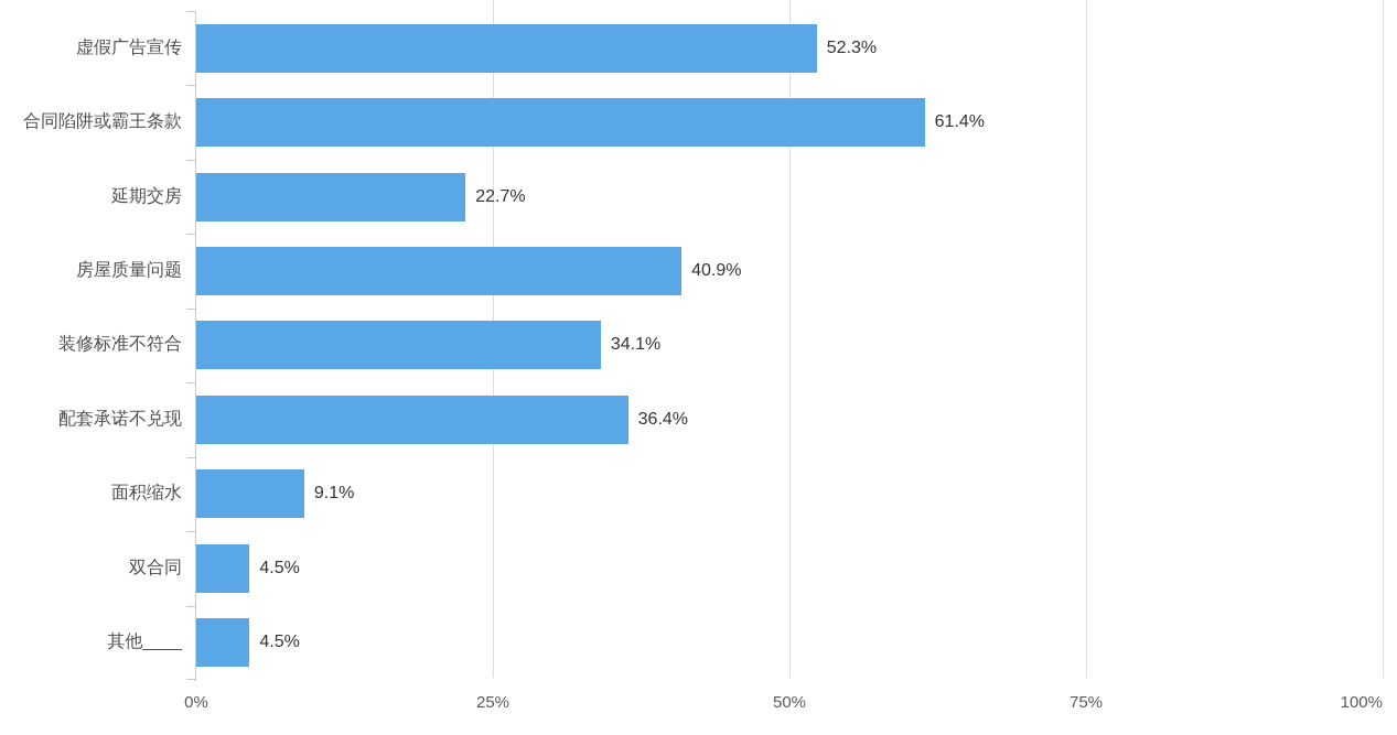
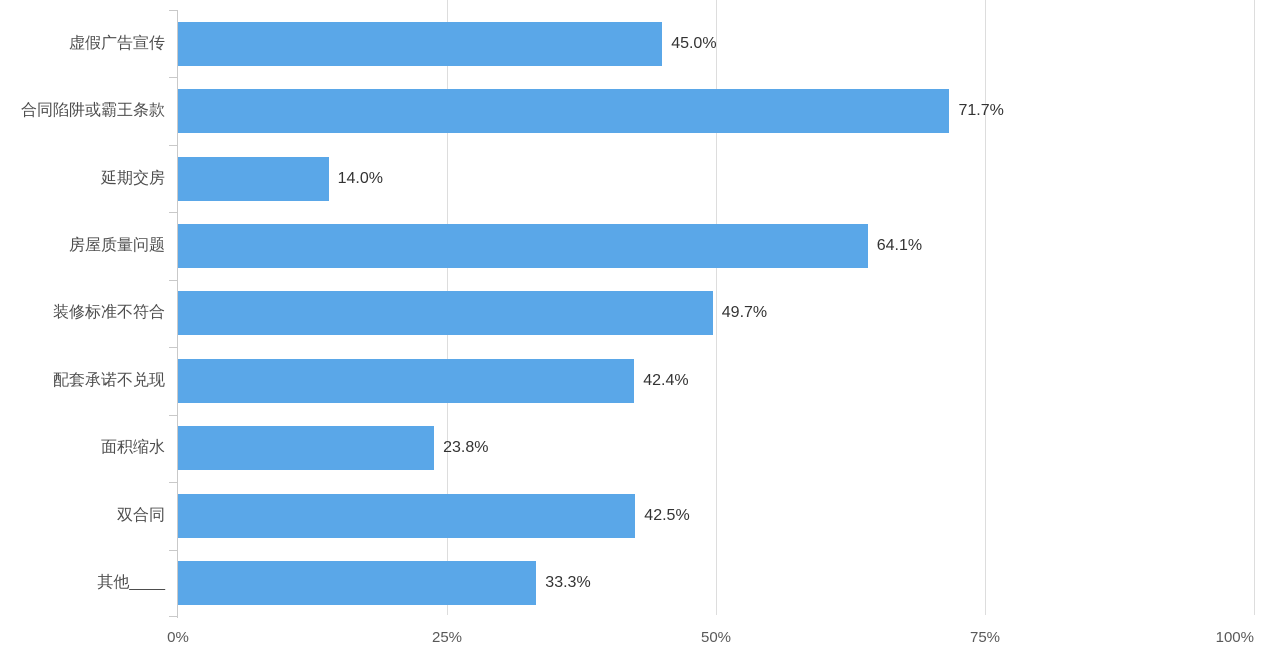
虚假广告宣传: 52.3% -> 45.0%
合同陷阱或霸王条款: 61.4% -> 71.7%
延期交房: 22.7% -> 14.0%
房屋质量问题: 40.9% -> 64.1%
装修标准不符合: 34.1% -> 49.7%
配套承诺不兑现: 36.4% -> 42.4%
面积缩水: 9.1% -> 23.8%
双合同: 4.5% -> 42.5%
其他____: 4.5% -> 33.3%
